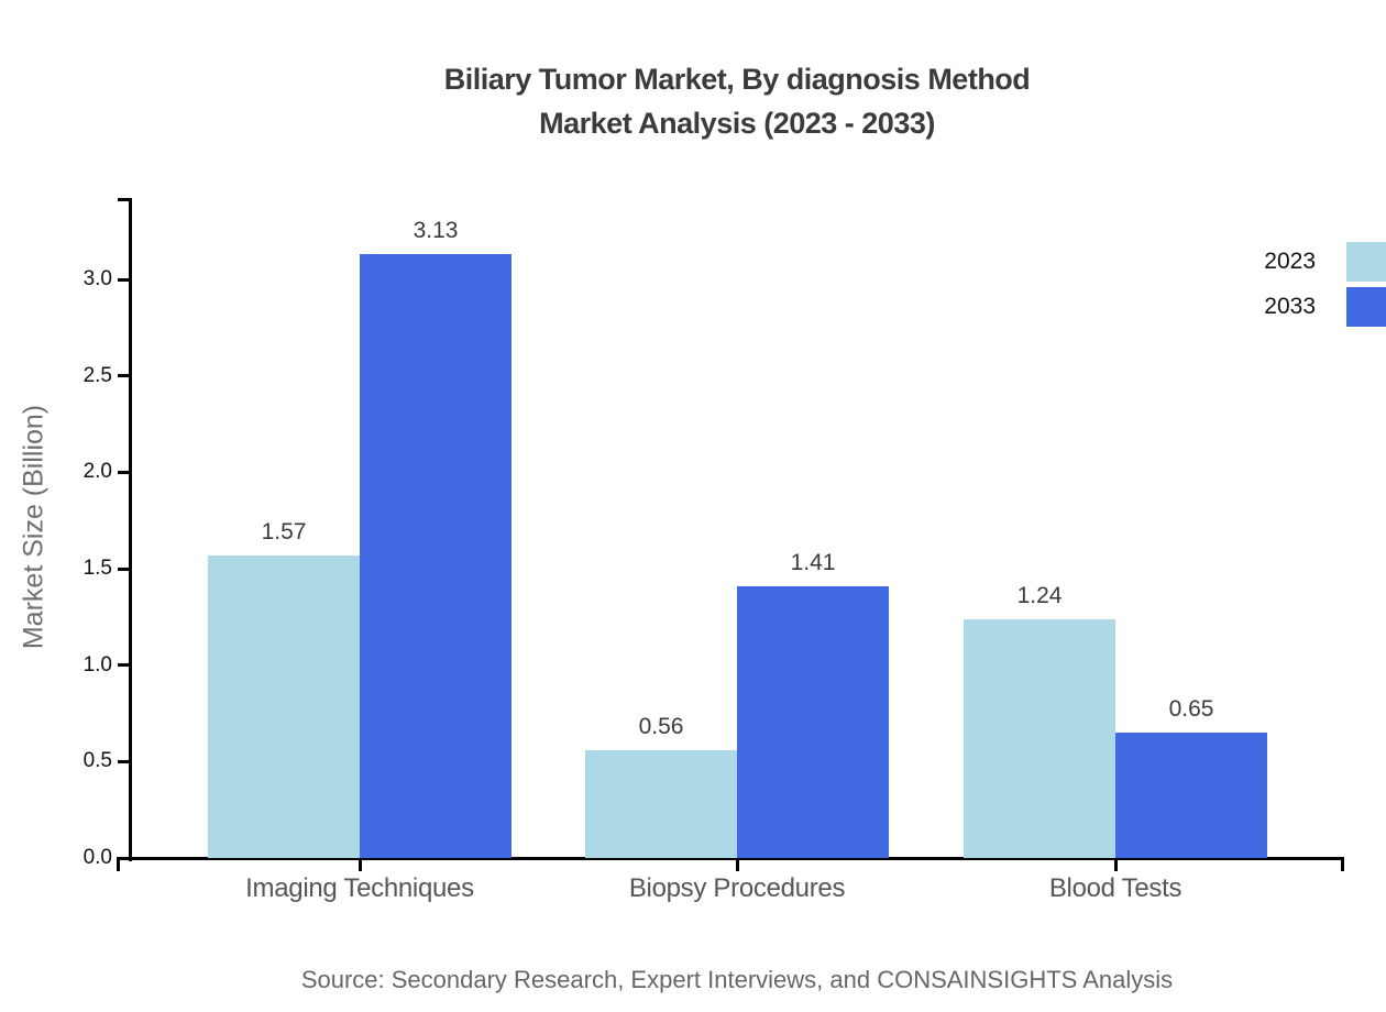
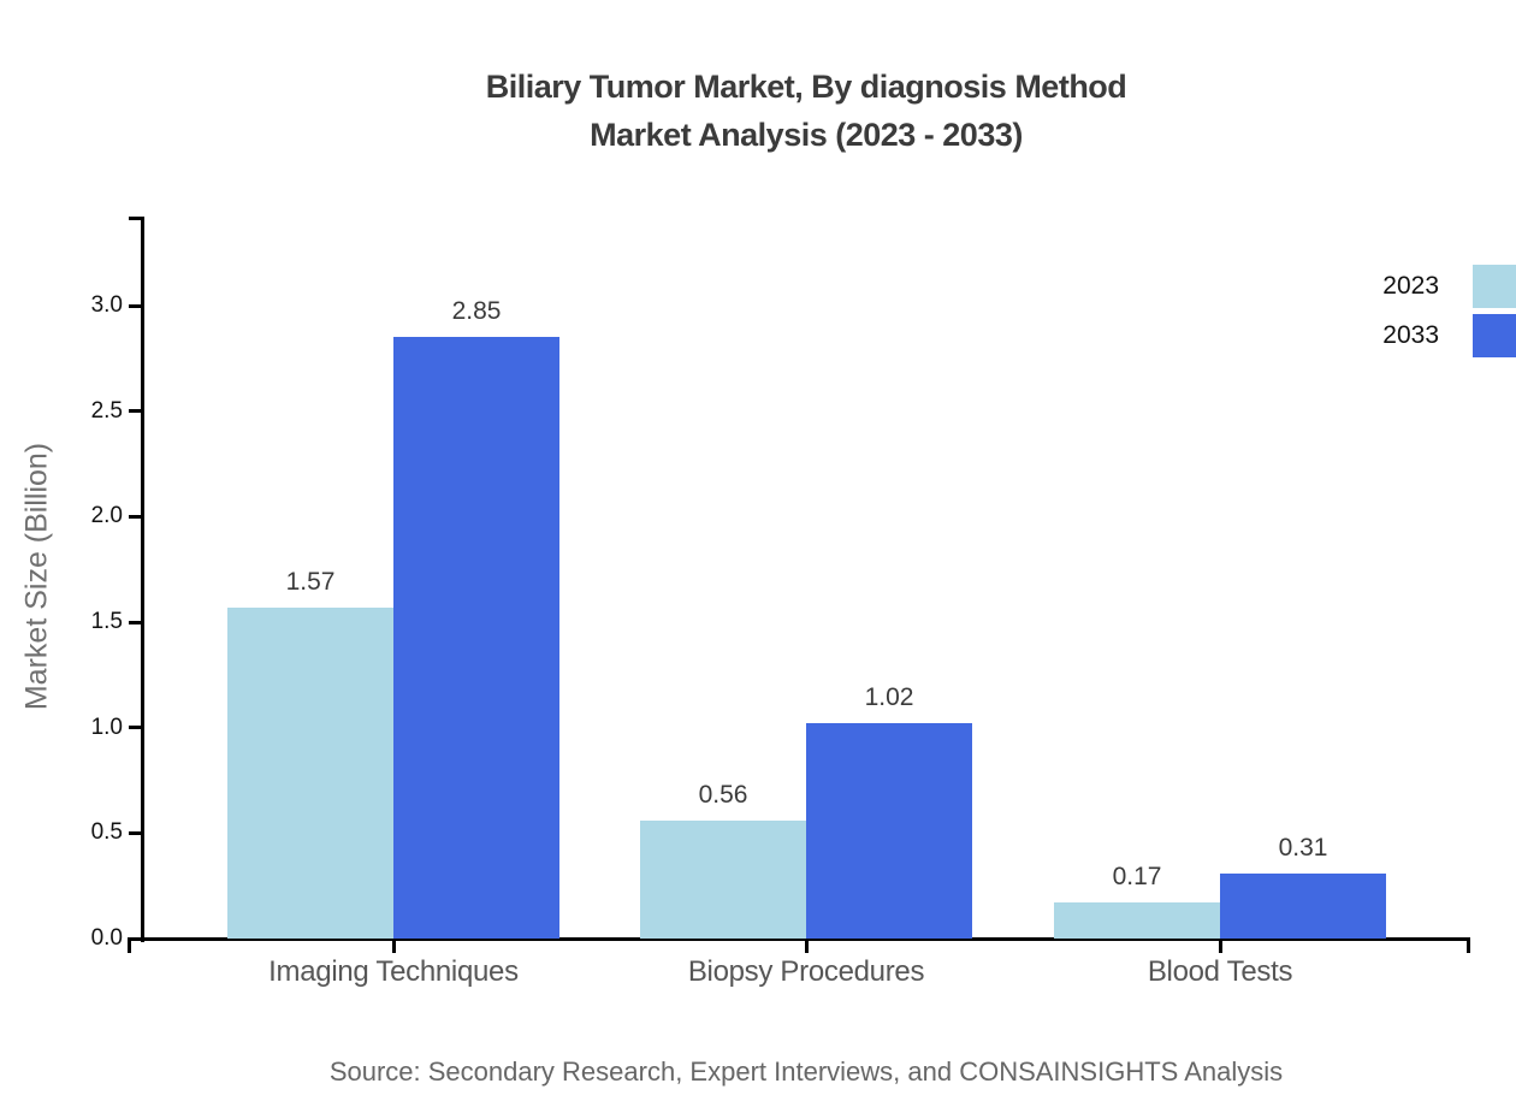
2033/Imaging Techniques: 3.13 -> 2.85
2033/Biopsy Procedures: 1.41 -> 1.02
2023/Blood Tests: 1.24 -> 0.17
2033/Blood Tests: 0.65 -> 0.31
